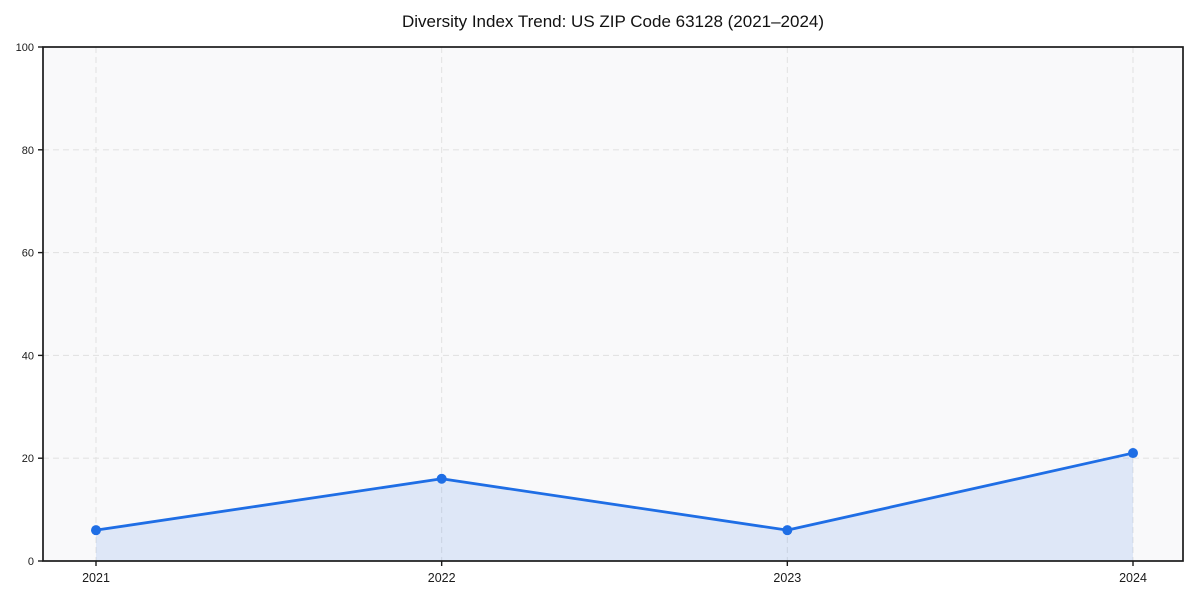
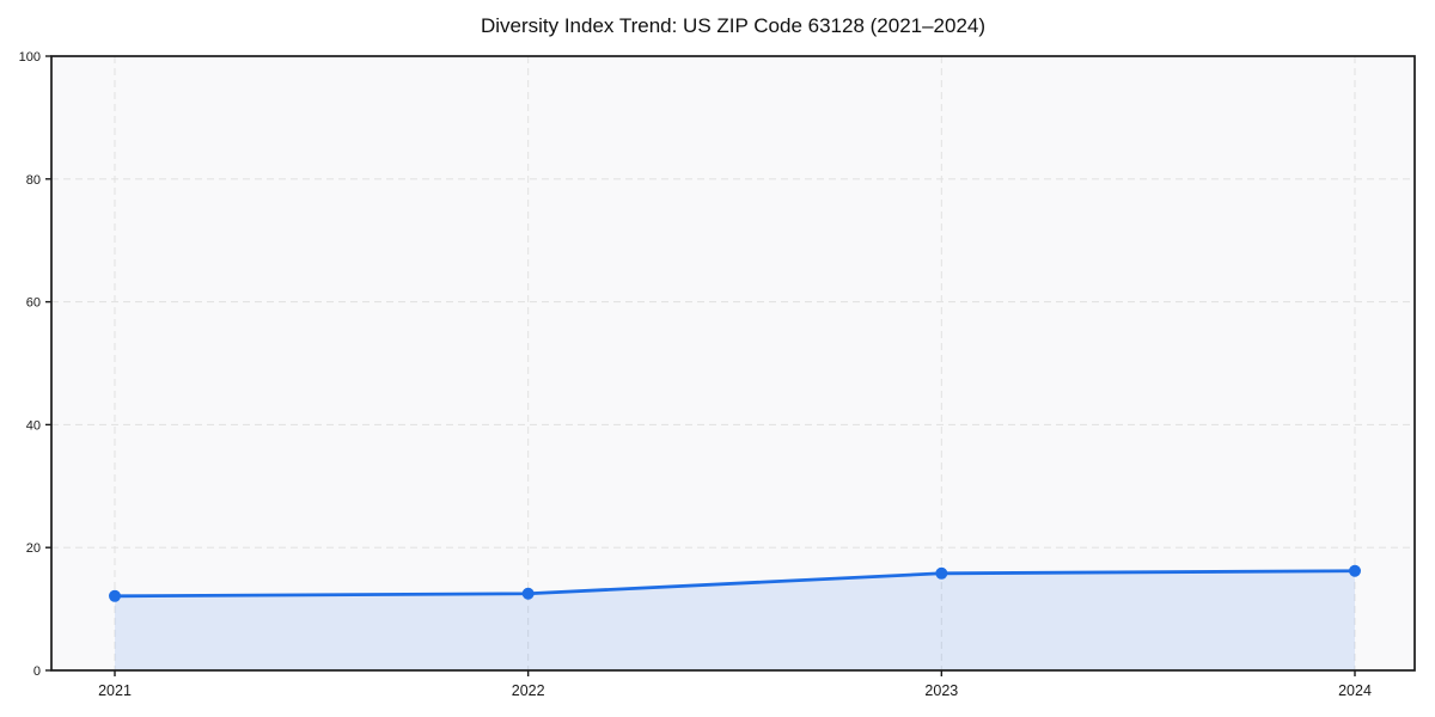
2021: 6 -> 12
2022: 16 -> 12
2023: 6 -> 16
2024: 21 -> 16
